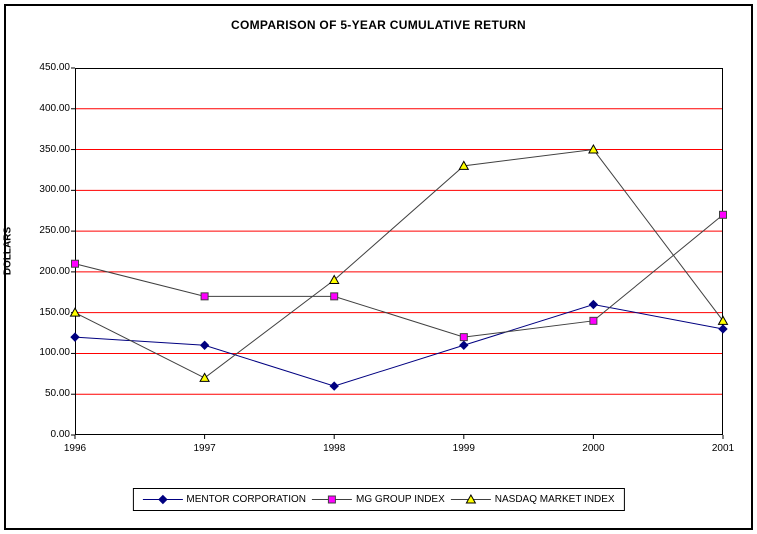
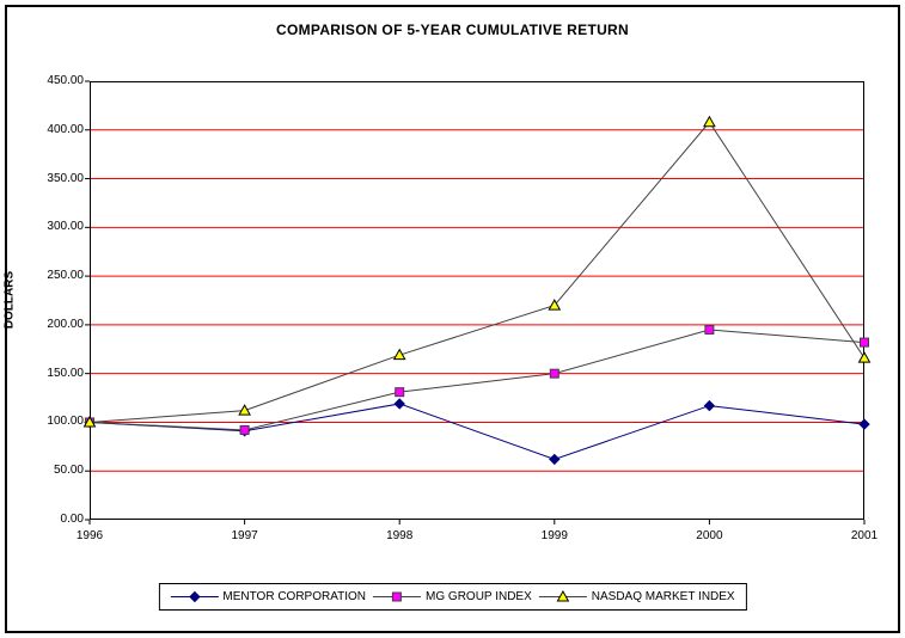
MENTOR CORPORATION/1996: 120 -> 100
MG GROUP INDEX/1996: 210 -> 100
NASDAQ MARKET INDEX/1996: 150 -> 100
MENTOR CORPORATION/1997: 110 -> 90
MG GROUP INDEX/1997: 170 -> 90
NASDAQ MARKET INDEX/1997: 70 -> 110
MENTOR CORPORATION/1998: 60 -> 120
MG GROUP INDEX/1998: 170 -> 130
NASDAQ MARKET INDEX/1998: 190 -> 170
MENTOR CORPORATION/1999: 110 -> 60
MG GROUP INDEX/1999: 120 -> 150
NASDAQ MARKET INDEX/1999: 330 -> 220
MENTOR CORPORATION/2000: 160 -> 120
MG GROUP INDEX/2000: 140 -> 200
NASDAQ MARKET INDEX/2000: 350 -> 410
MENTOR CORPORATION/2001: 130 -> 100
MG GROUP INDEX/2001: 270 -> 180
NASDAQ MARKET INDEX/2001: 140 -> 170
